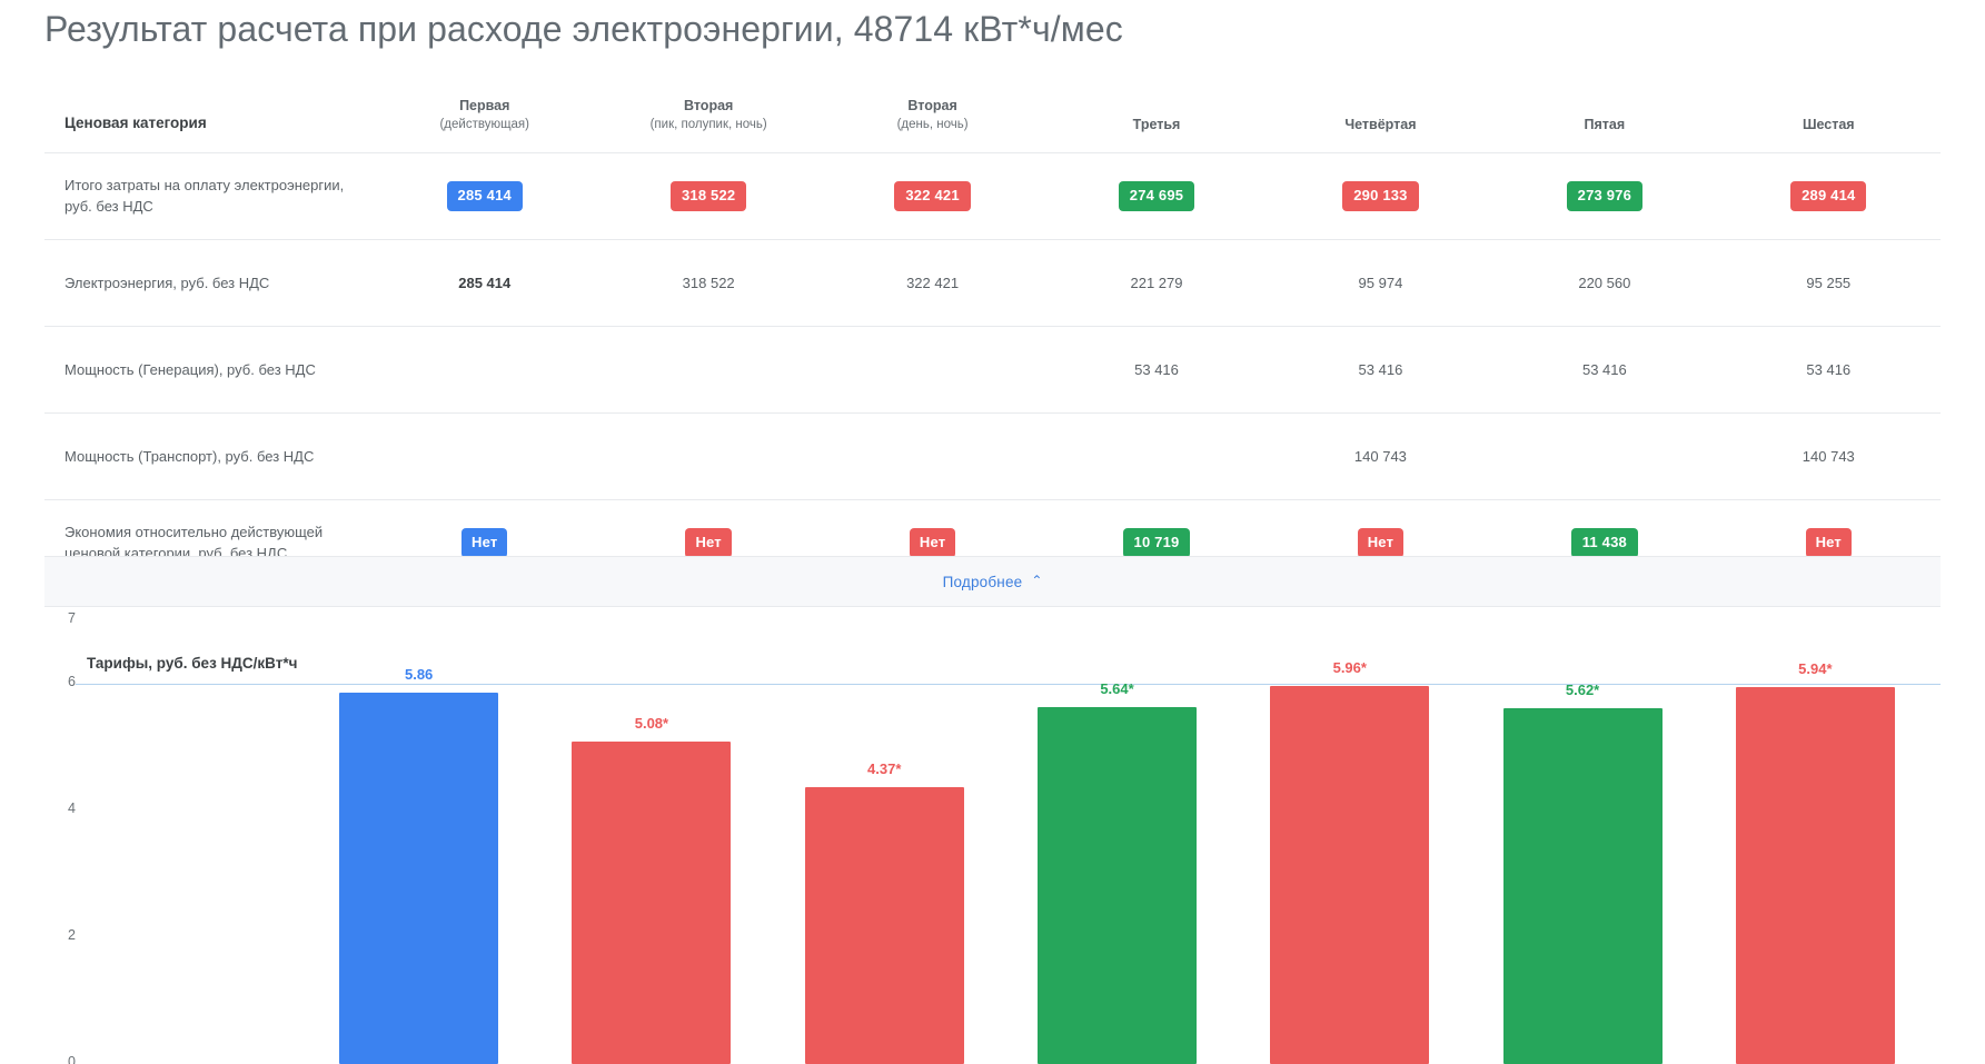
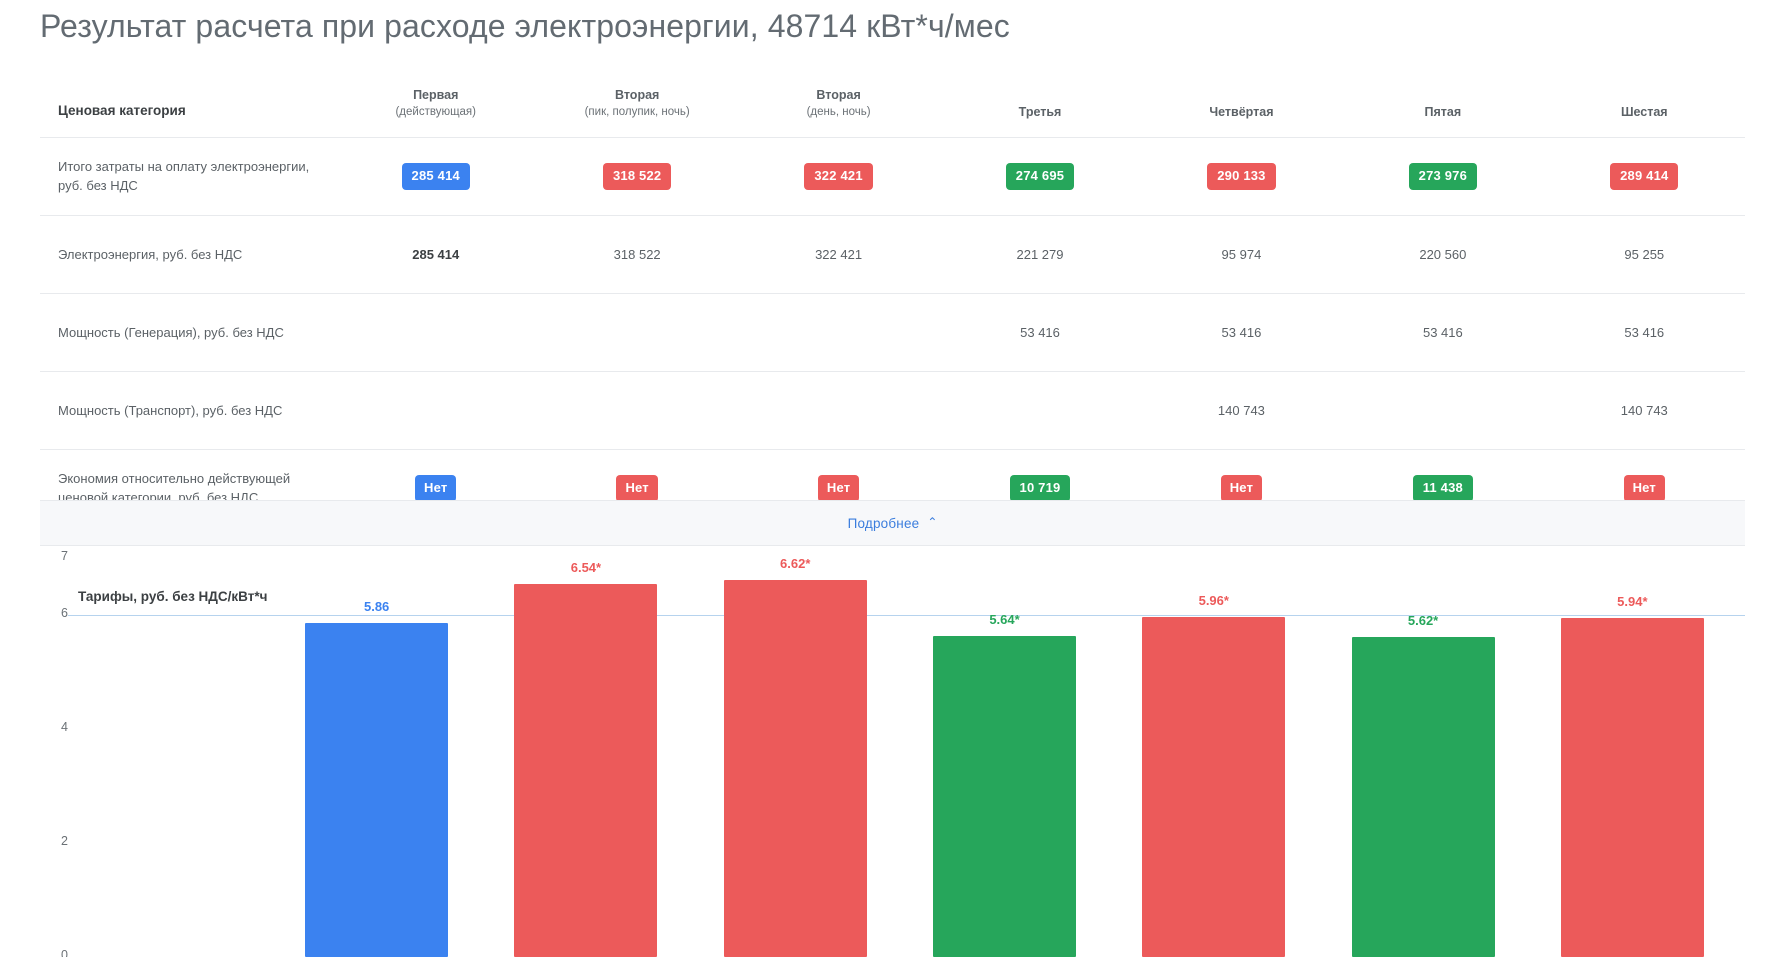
Вторая (пик, полупик, ночь): 5.08 -> 6.54
Вторая (день, ночь): 4.37 -> 6.62
